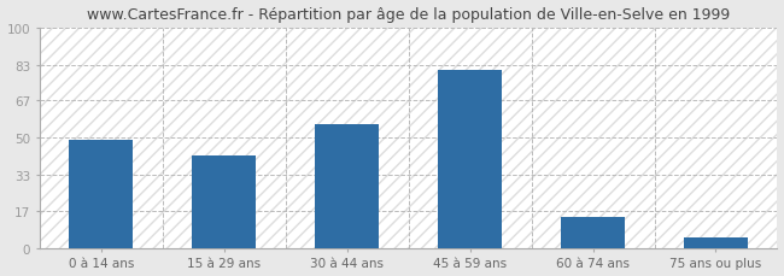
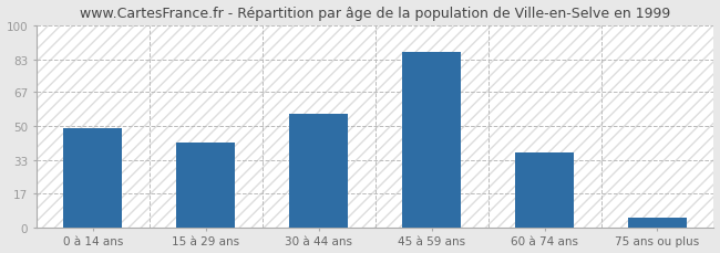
45 à 59 ans: 81 -> 87
60 à 74 ans: 14 -> 37
